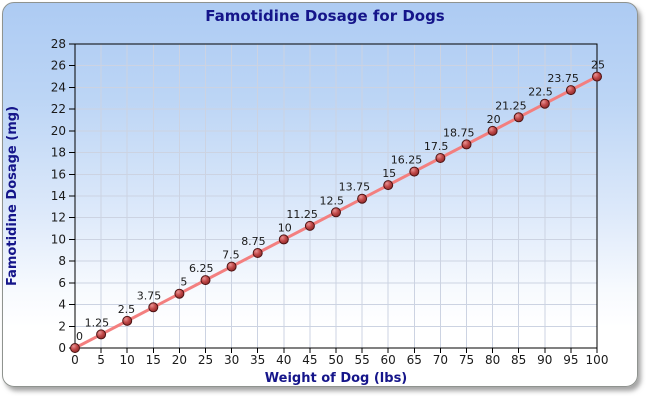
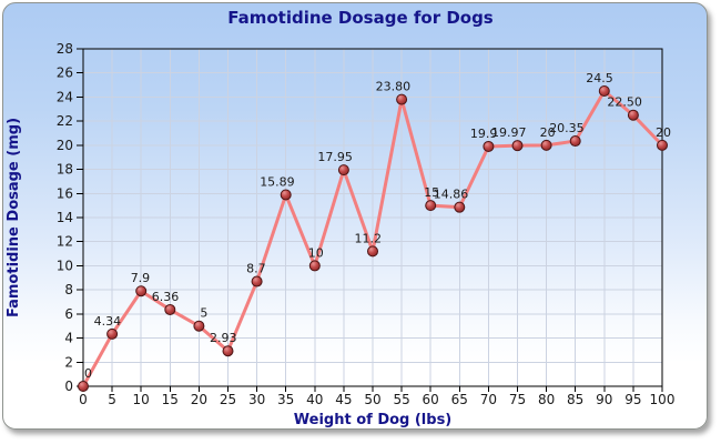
5: 1.25 -> 4.34
10: 2.5 -> 7.9
15: 3.75 -> 6.36
25: 6.25 -> 2.93
30: 7.5 -> 8.7
35: 8.75 -> 15.89
45: 11.25 -> 17.95
50: 12.5 -> 11.2
55: 13.75 -> 23.80
65: 16.25 -> 14.86
70: 17.5 -> 19.9
75: 18.75 -> 19.97
85: 21.25 -> 20.35
90: 22.5 -> 24.5
95: 23.75 -> 22.50
100: 25 -> 20
